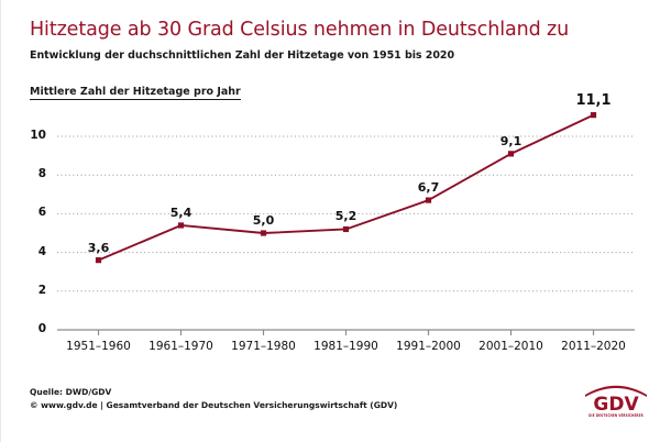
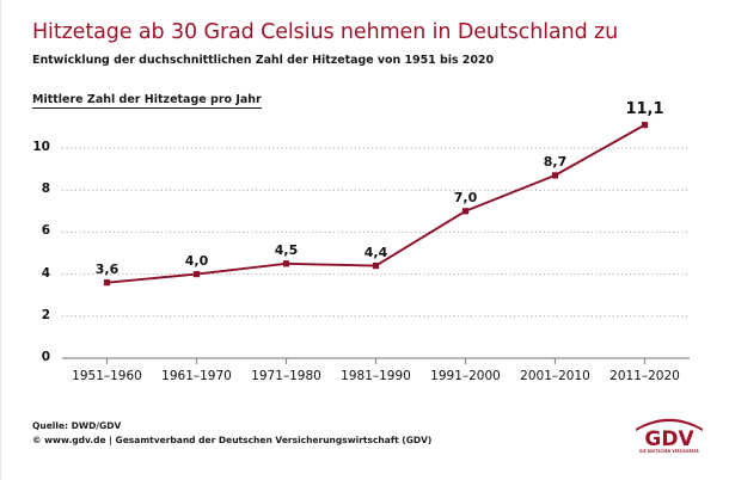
1961–1970: 5,4 -> 4,0
1971–1980: 5,0 -> 4,5
1981–1990: 5,2 -> 4,4
1991–2000: 6,7 -> 7,0
2001–2010: 9,1 -> 8,7
